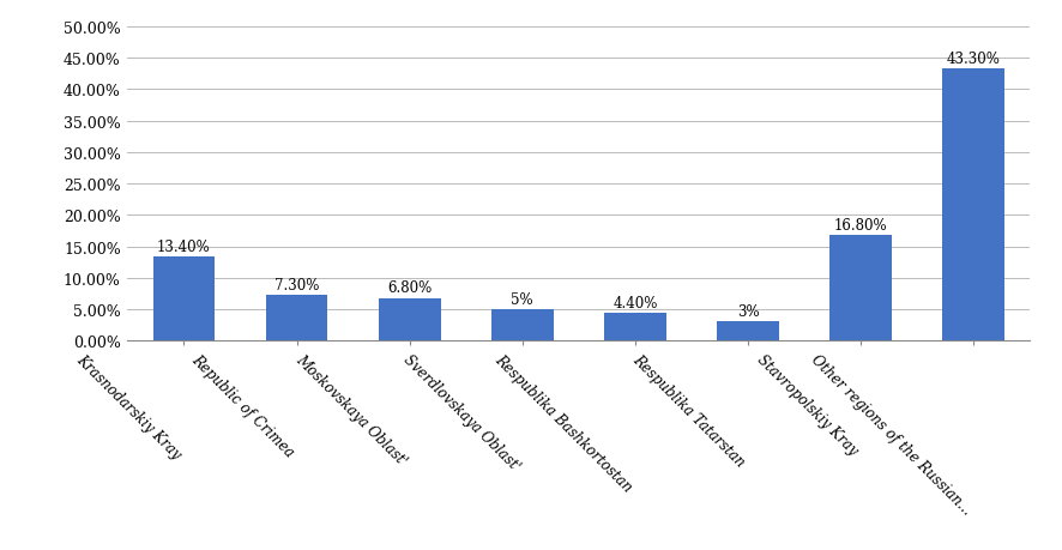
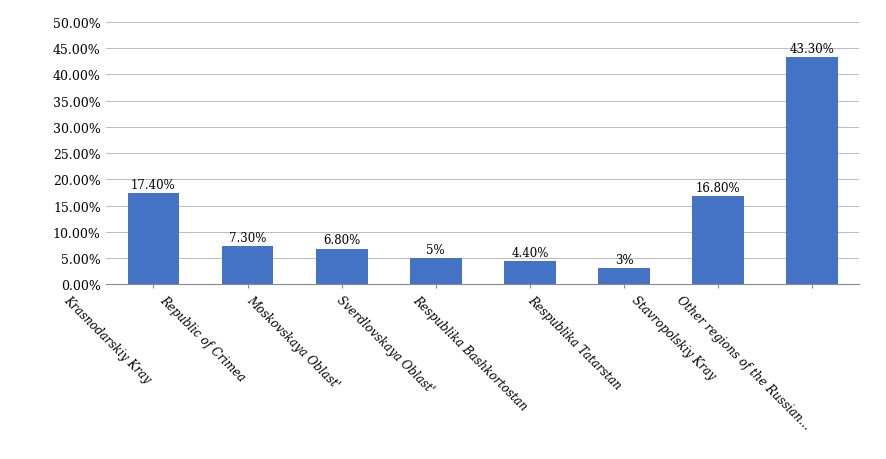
Krasnodarskiy Kray: 13.40% -> 17.40%
